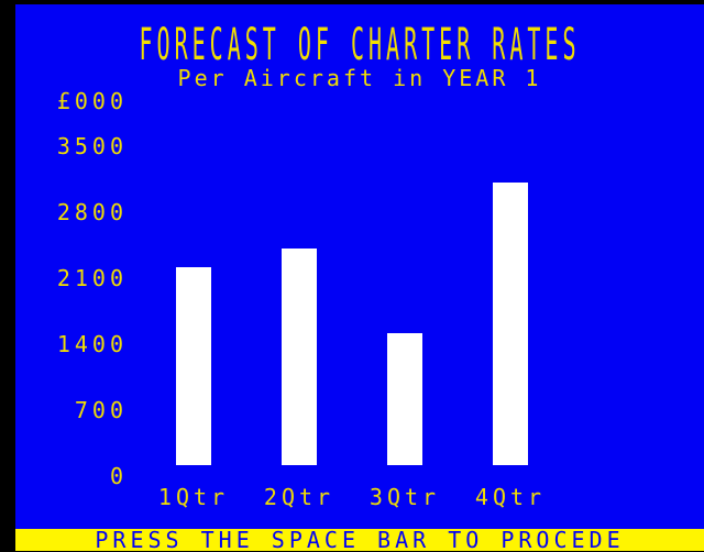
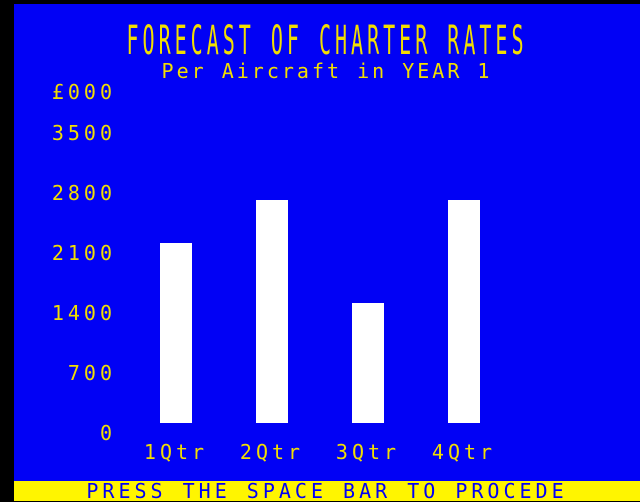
2Qtr: 2300 -> 2600
4Qtr: 3000 -> 2600
